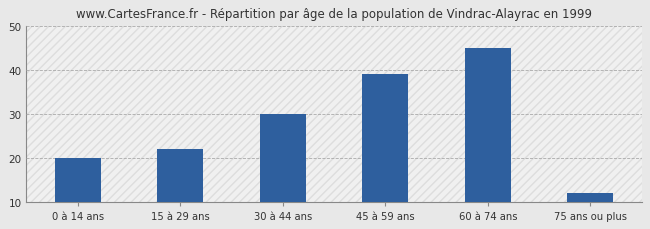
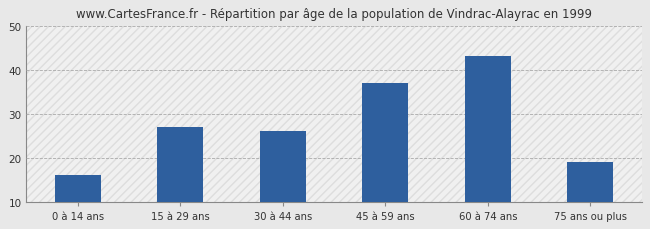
0 à 14 ans: 20 -> 16
15 à 29 ans: 22 -> 27
30 à 44 ans: 30 -> 26
45 à 59 ans: 39 -> 37
60 à 74 ans: 45 -> 43
75 ans ou plus: 12 -> 19
